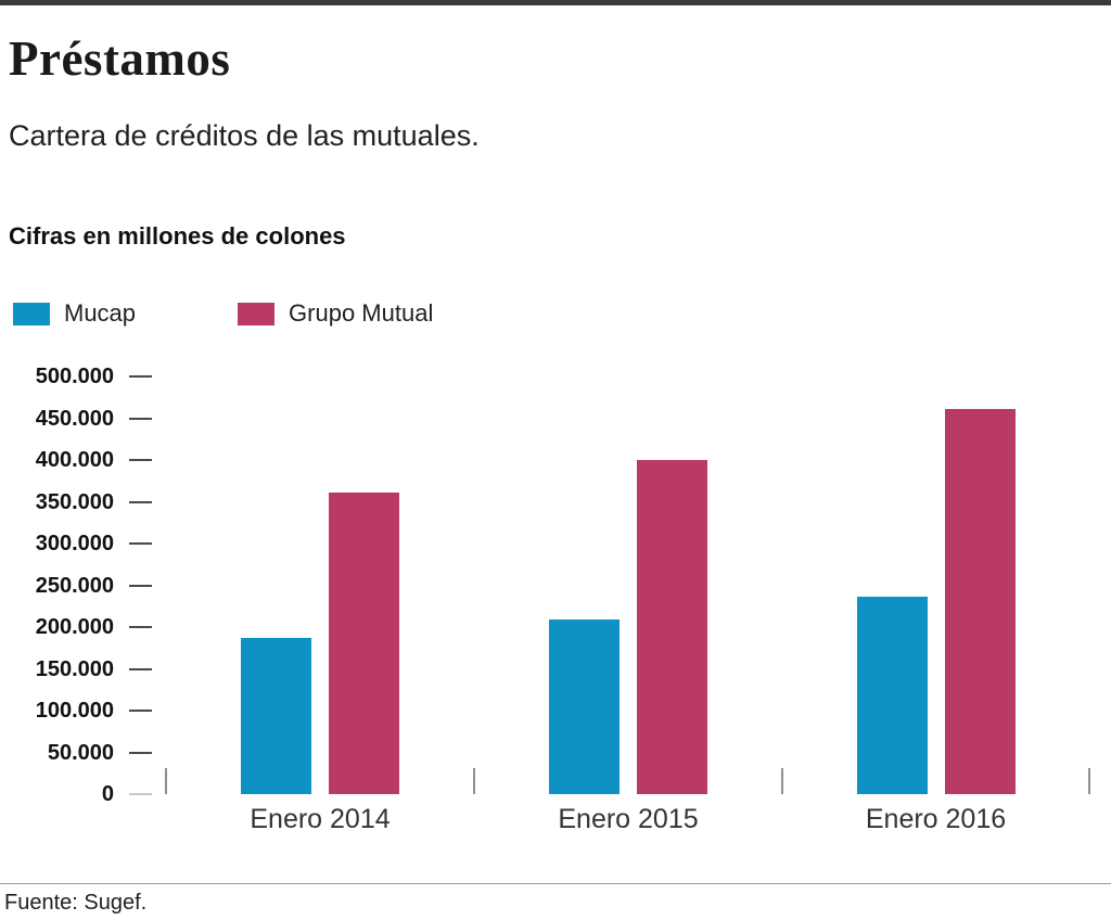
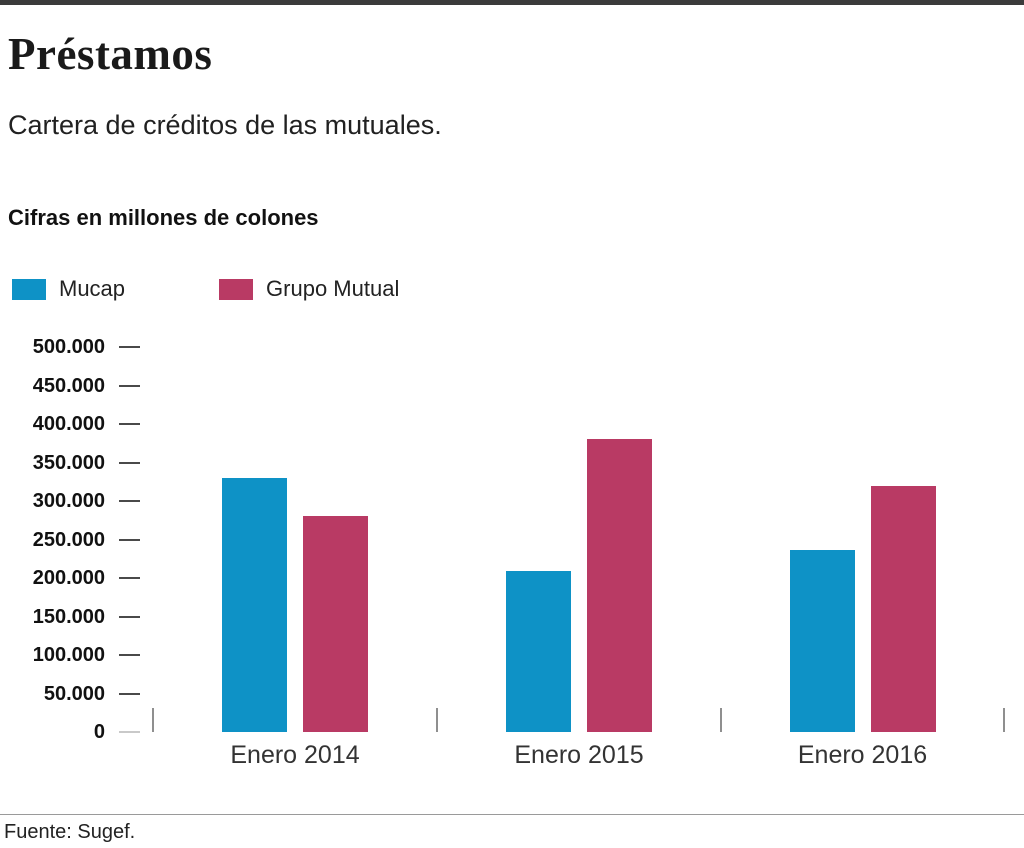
Mucap/Enero 2014: 190000 -> 330000
Grupo Mutual/Enero 2014: 360000 -> 280000
Grupo Mutual/Enero 2015: 400000 -> 380000
Grupo Mutual/Enero 2016: 460000 -> 320000
